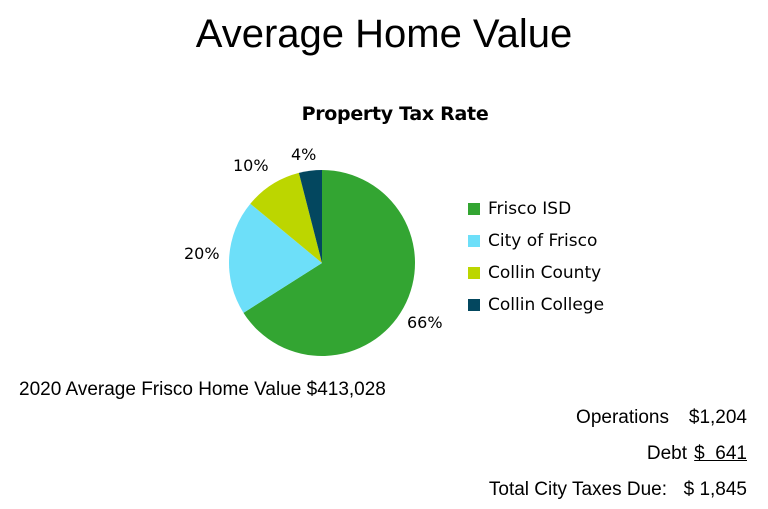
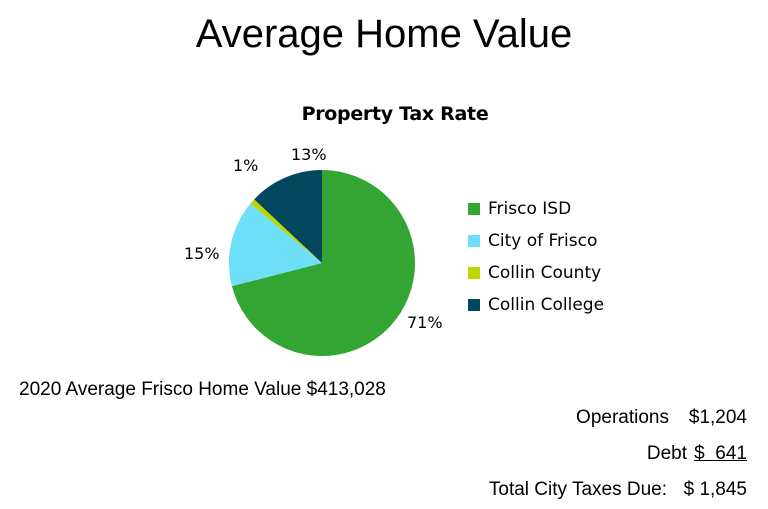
Frisco ISD: 66% -> 71%
City of Frisco: 20% -> 15%
Collin County: 10% -> 1%
Collin College: 4% -> 13%
